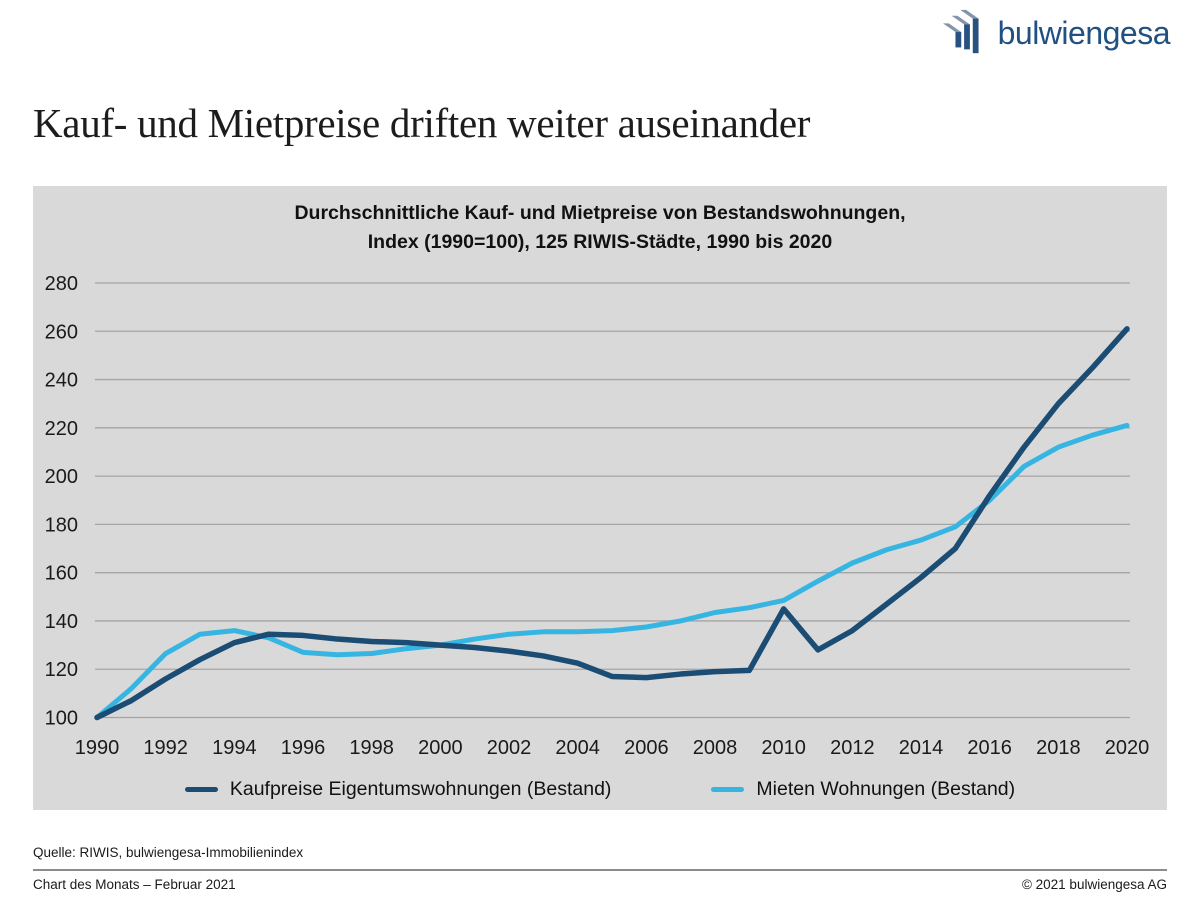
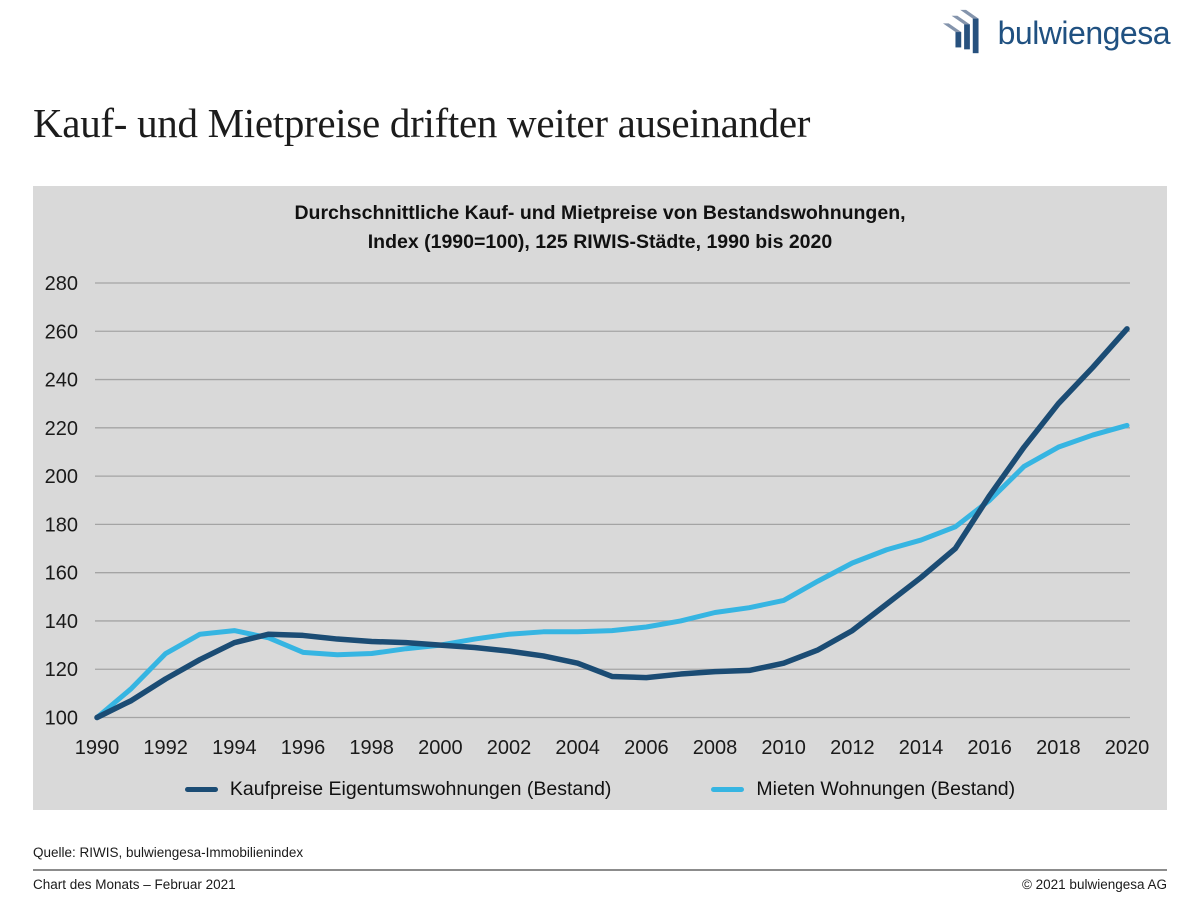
Kaufpreise Eigentumswohnungen (Bestand)/2010: 145 -> 122
